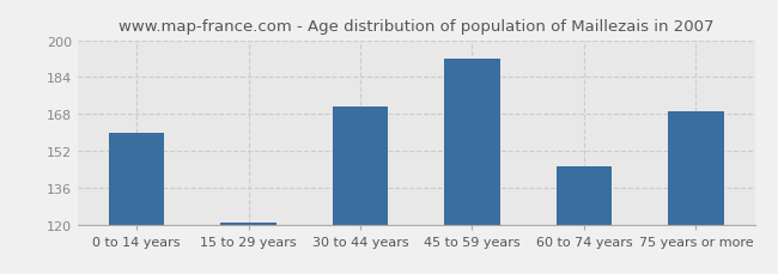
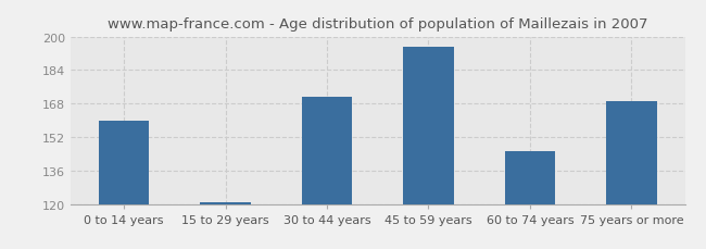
45 to 59 years: 192 -> 195
